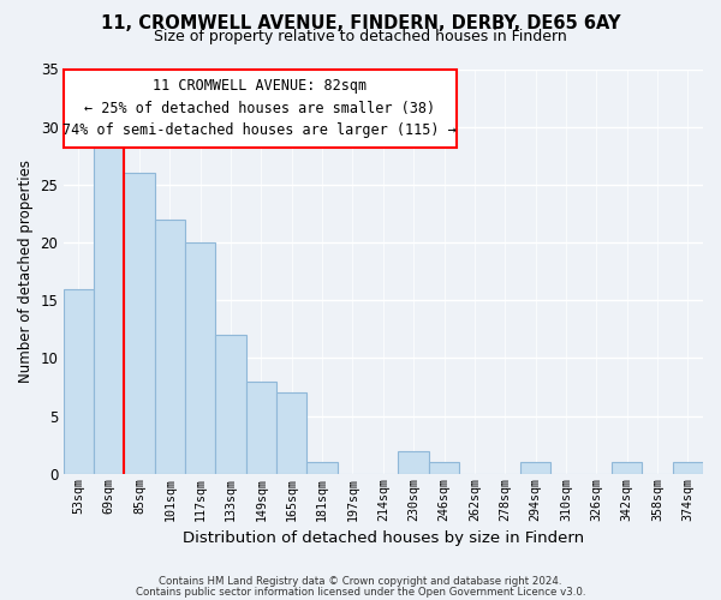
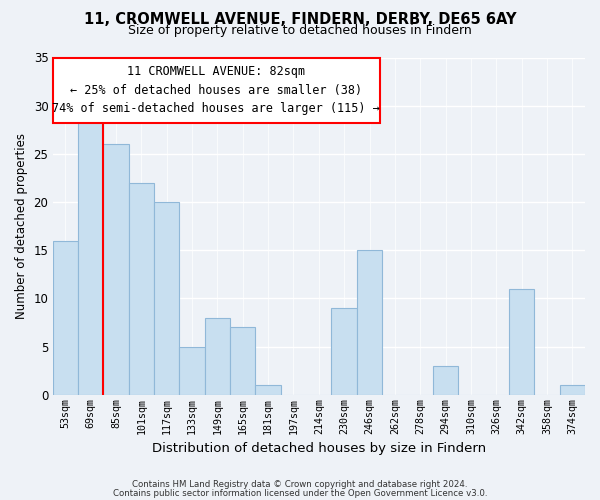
133sqm: 12 -> 5
230sqm: 2 -> 9
246sqm: 1 -> 15
294sqm: 1 -> 3
342sqm: 1 -> 11
